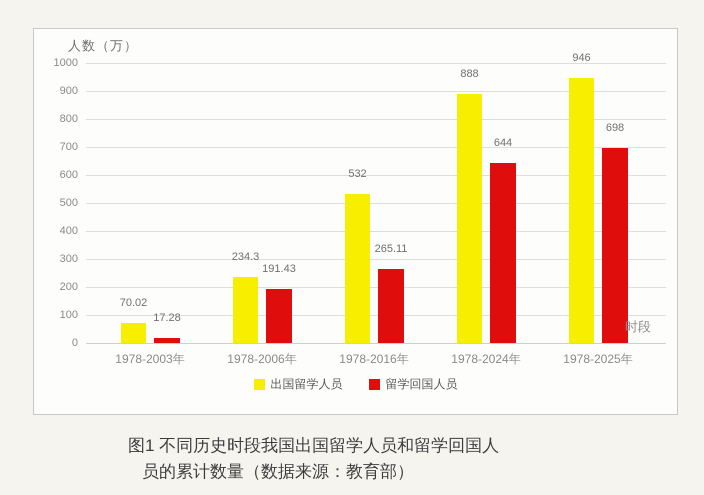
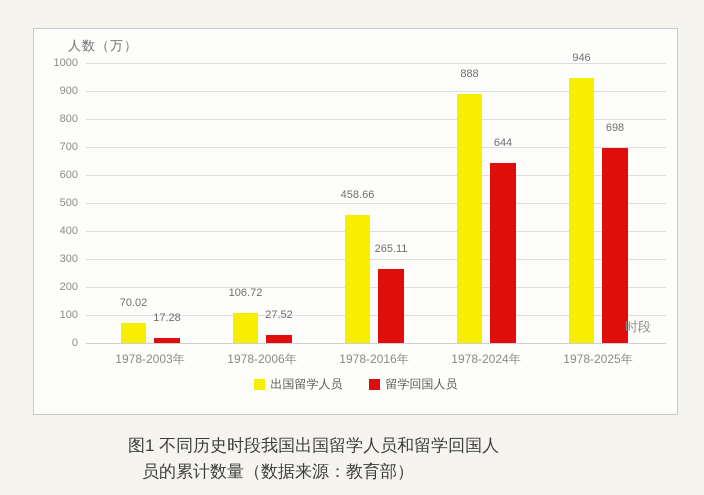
出国留学人员/1978-2006年: 234.3 -> 106.72
留学回国人员/1978-2006年: 191.43 -> 27.52
出国留学人员/1978-2016年: 532 -> 458.66
